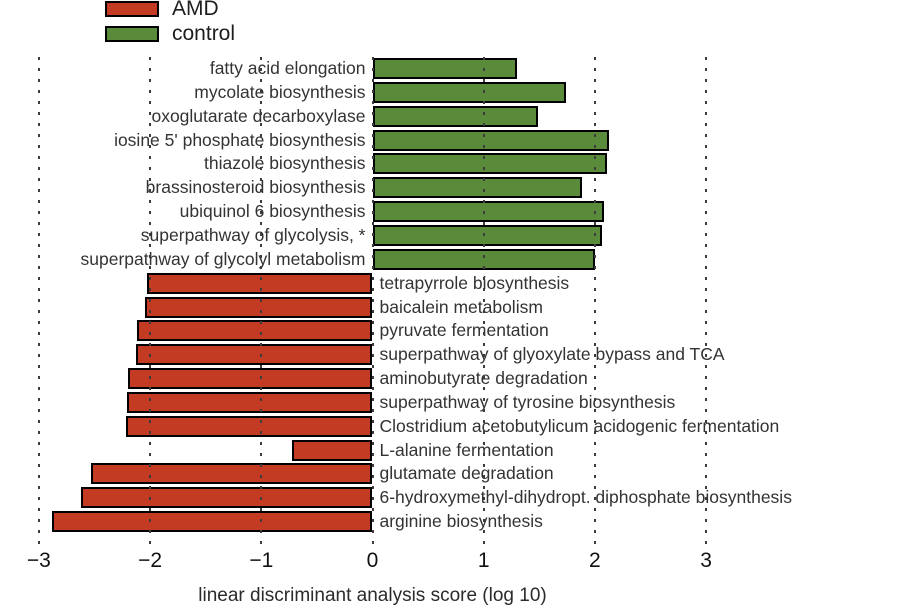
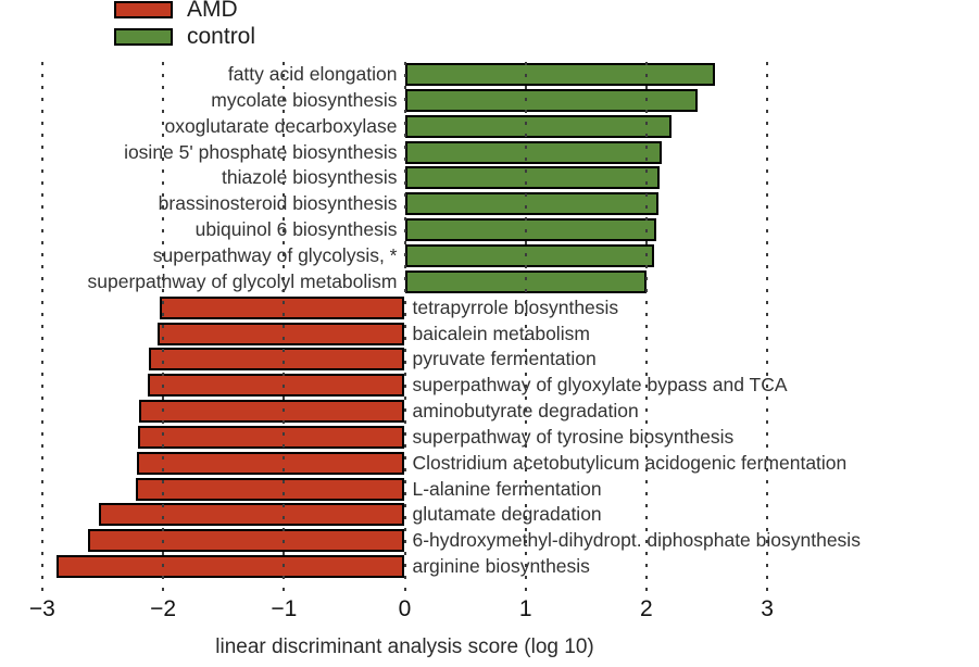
fatty acid elongation: 1.30 -> 2.57
mycolate biosynthesis: 1.74 -> 2.42
oxoglutarate decarboxylase: 1.49 -> 2.21
brassinosteroid biosynthesis: 1.88 -> 2.10
L-alanine fermentation: -0.72 -> -2.23
